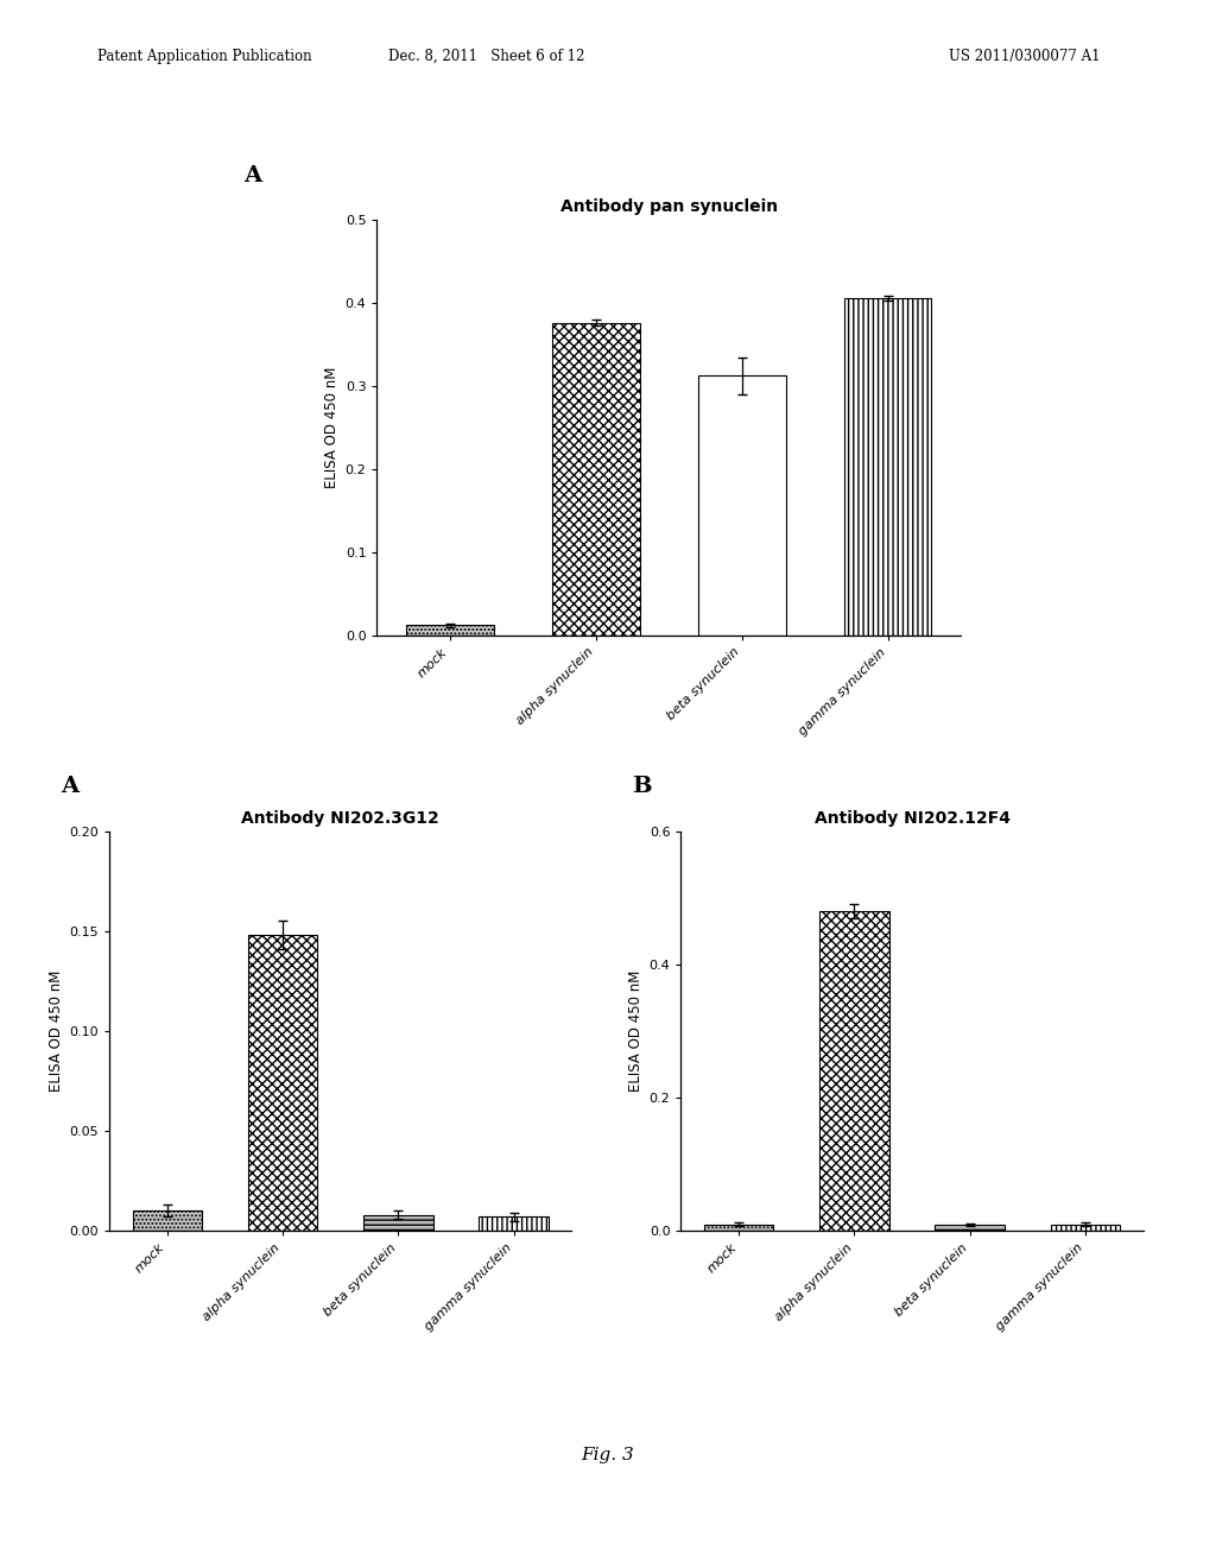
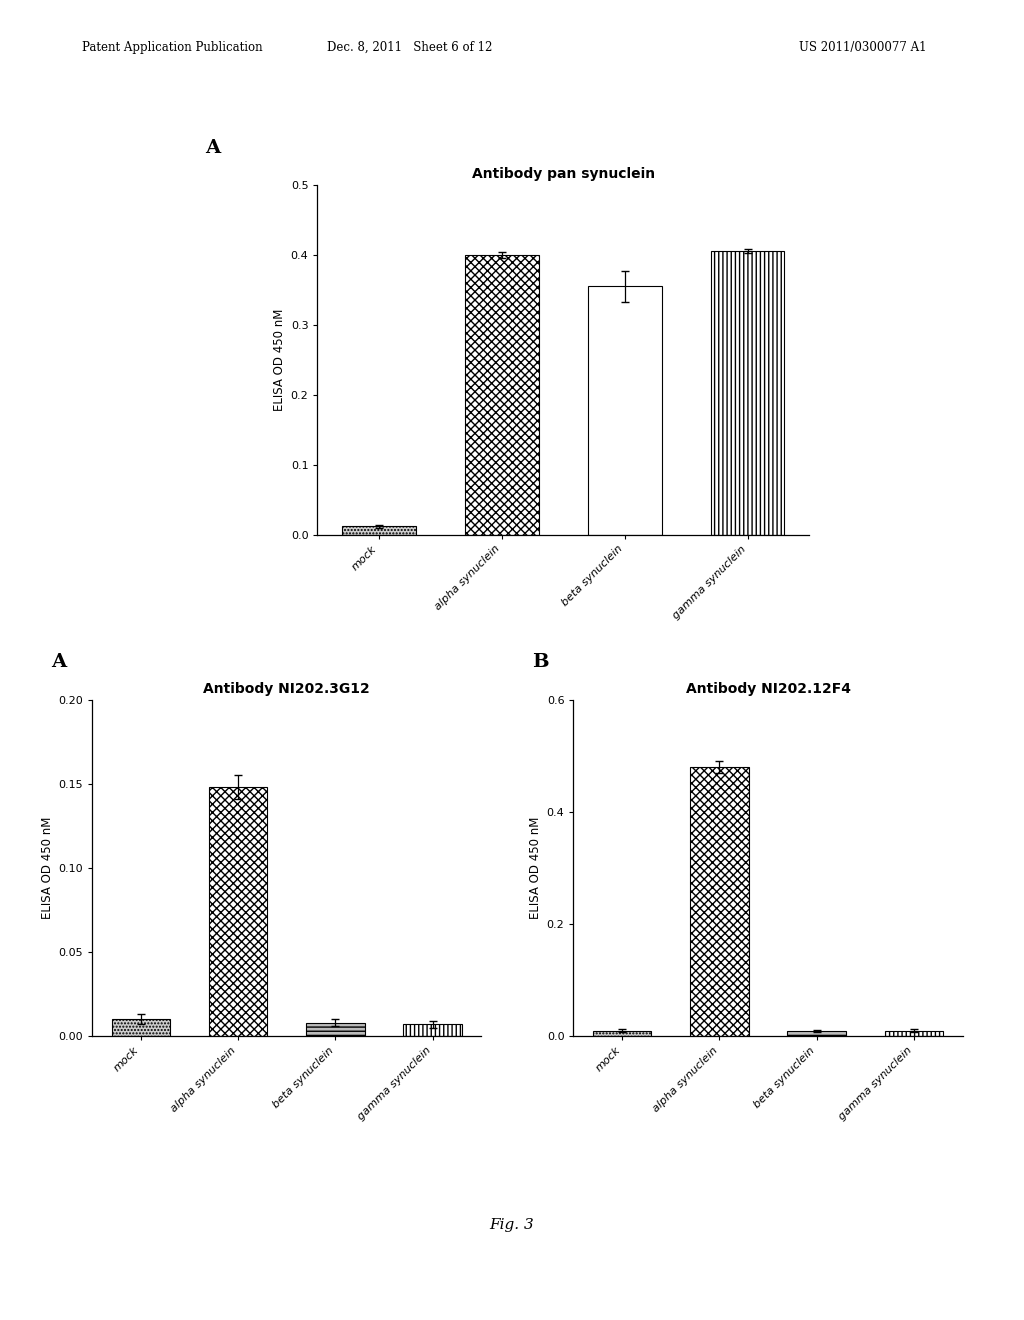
Antibody pan synuclein/alpha synuclein: 0.376 -> 0.400
Antibody pan synuclein/beta synuclein: 0.312 -> 0.355
